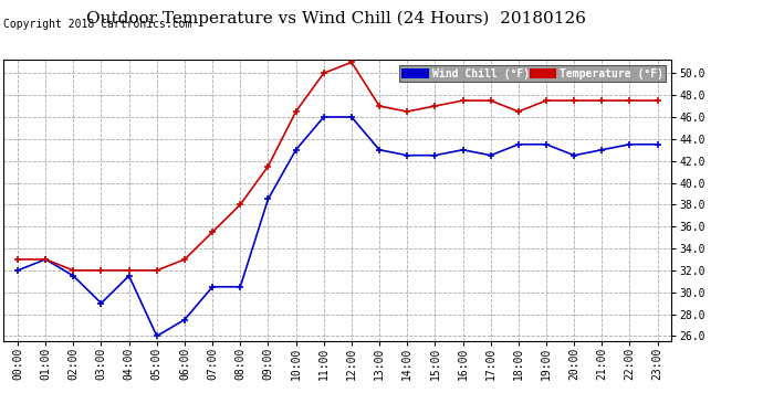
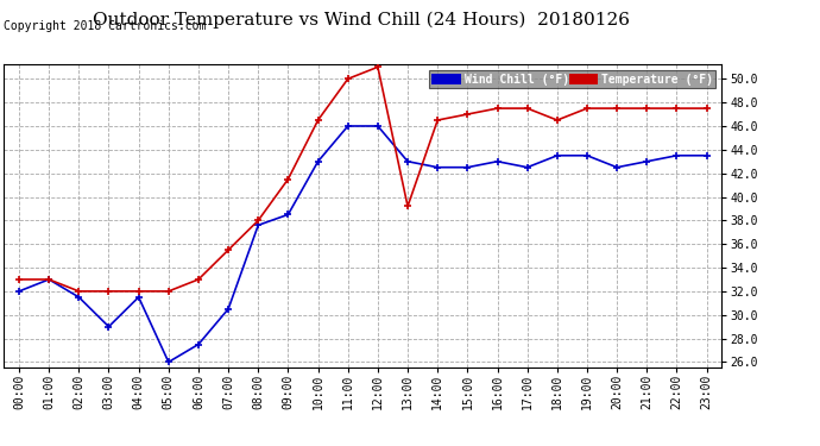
Wind Chill (°F)/08:00: 30.5 -> 37.6
Temperature (°F)/13:00: 47.0 -> 39.2
